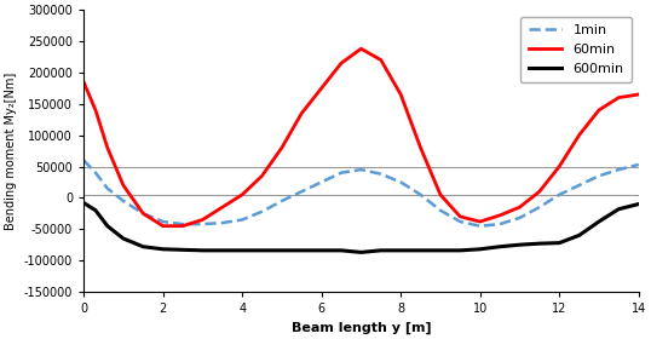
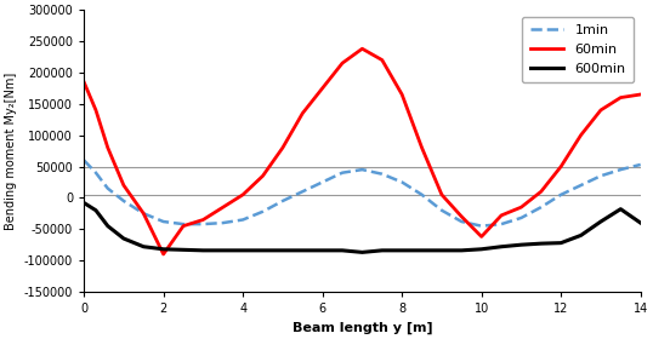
60min/2: -45000 -> -90000
60min/10: -38000 -> -62000
600min/14: -10000 -> -40000
